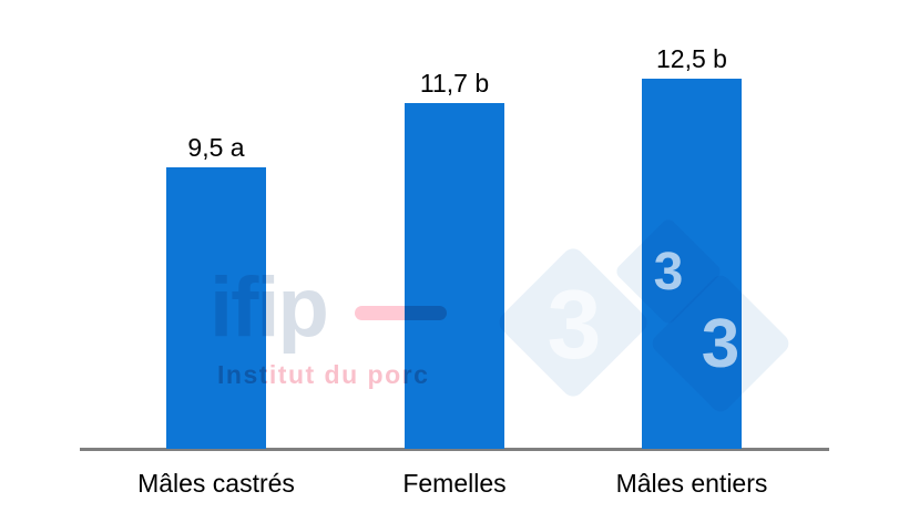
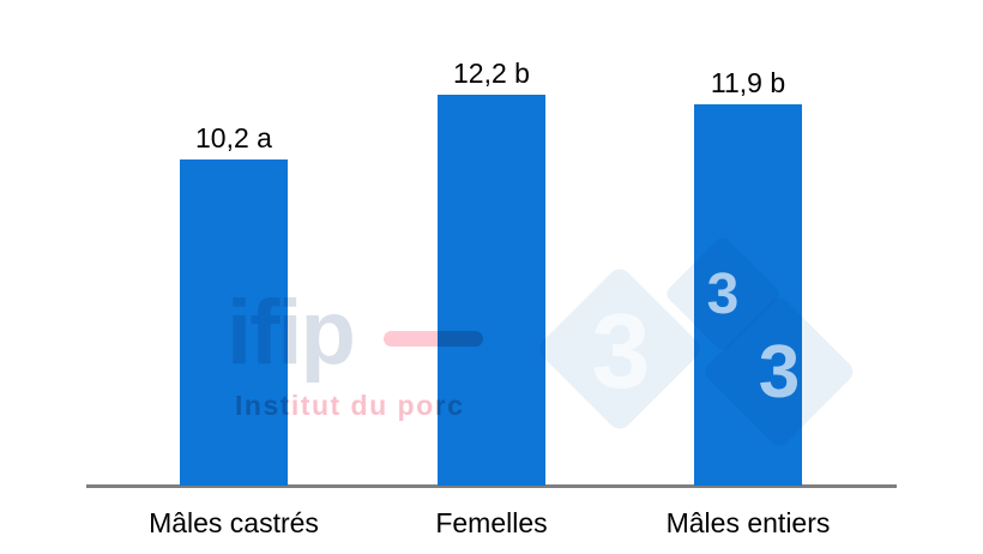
Mâles castrés: 9,5 -> 10,2
Femelles: 11,7 -> 12,2
Mâles entiers: 12,5 -> 11,9
